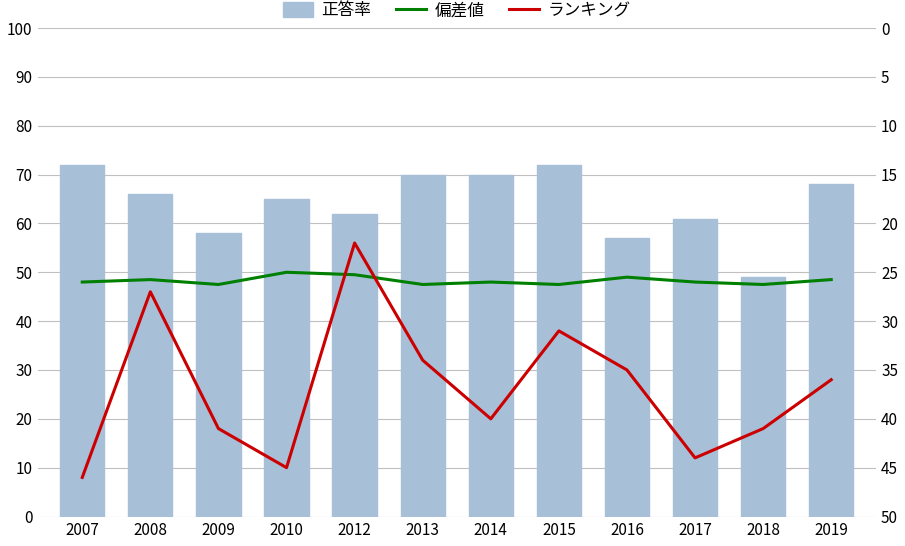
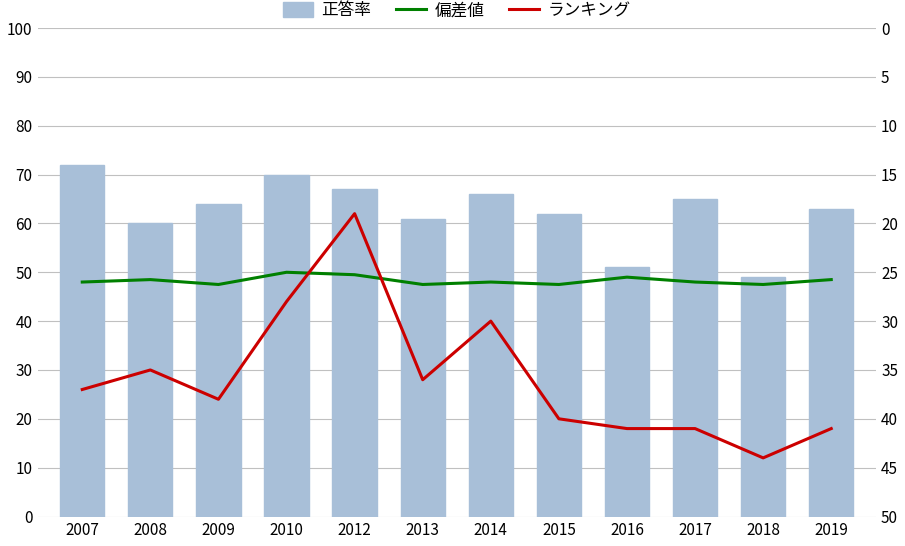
ランキング/2007: 46 -> 37
正答率/2008: 66 -> 60
ランキング/2008: 27 -> 35
正答率/2009: 58 -> 64
ランキング/2009: 41 -> 38
正答率/2010: 65 -> 70
ランキング/2010: 45 -> 28
正答率/2012: 62 -> 67
ランキング/2012: 22 -> 19
正答率/2013: 70 -> 61
ランキング/2013: 34 -> 36
正答率/2014: 70 -> 66
ランキング/2014: 40 -> 30
正答率/2015: 72 -> 62
ランキング/2015: 31 -> 40
正答率/2016: 57 -> 51
ランキング/2016: 35 -> 41
正答率/2017: 61 -> 65
ランキング/2017: 44 -> 41
ランキング/2018: 41 -> 44
正答率/2019: 68 -> 63
ランキング/2019: 36 -> 41
